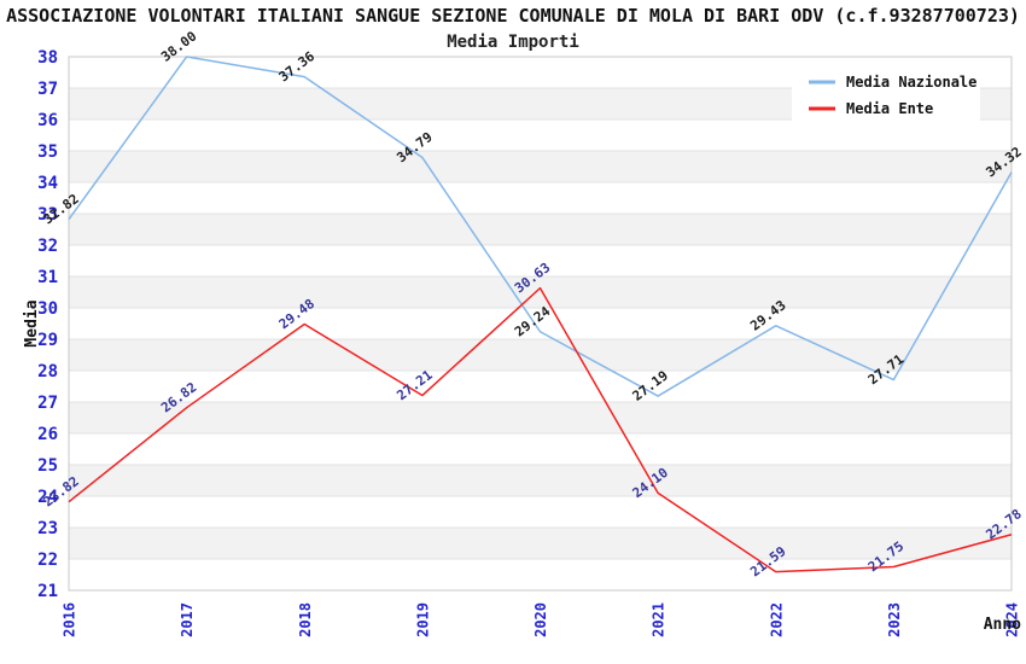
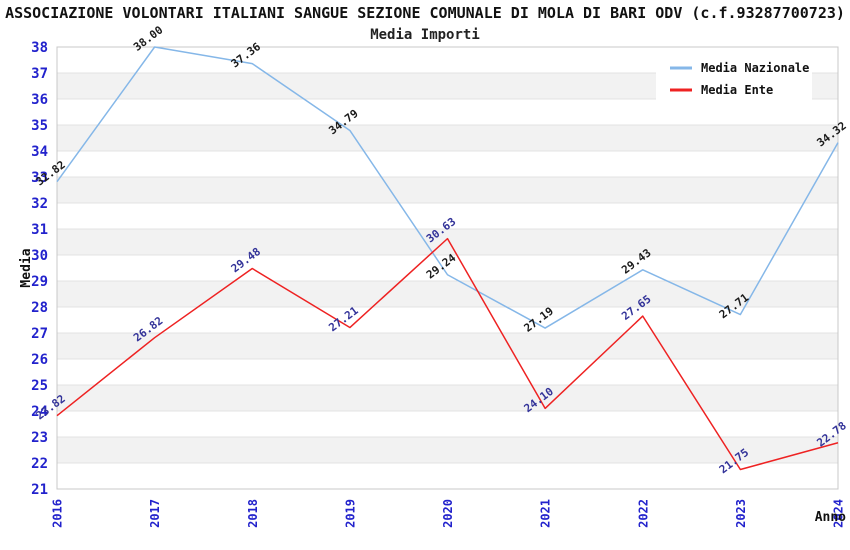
Media Ente/2022: 21.59 -> 27.65
